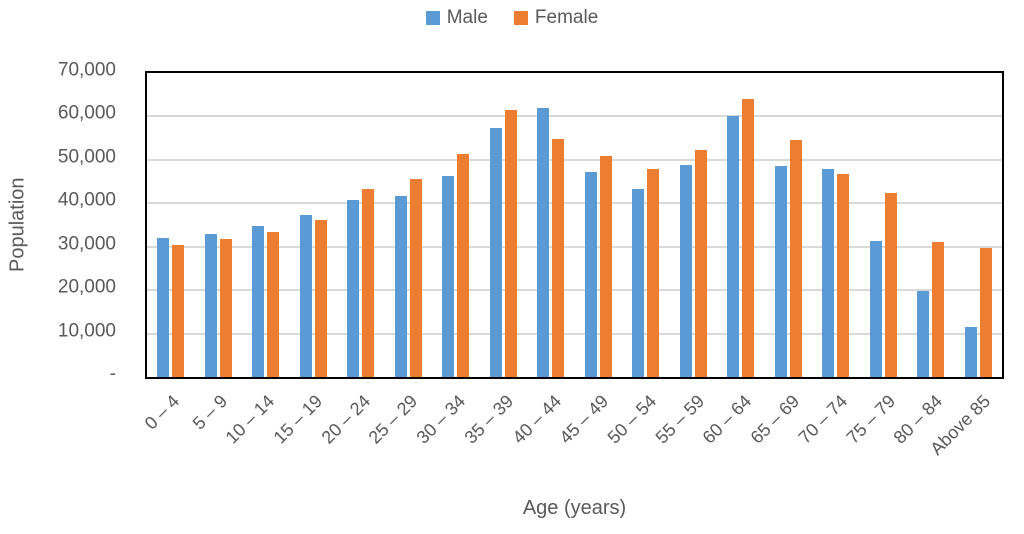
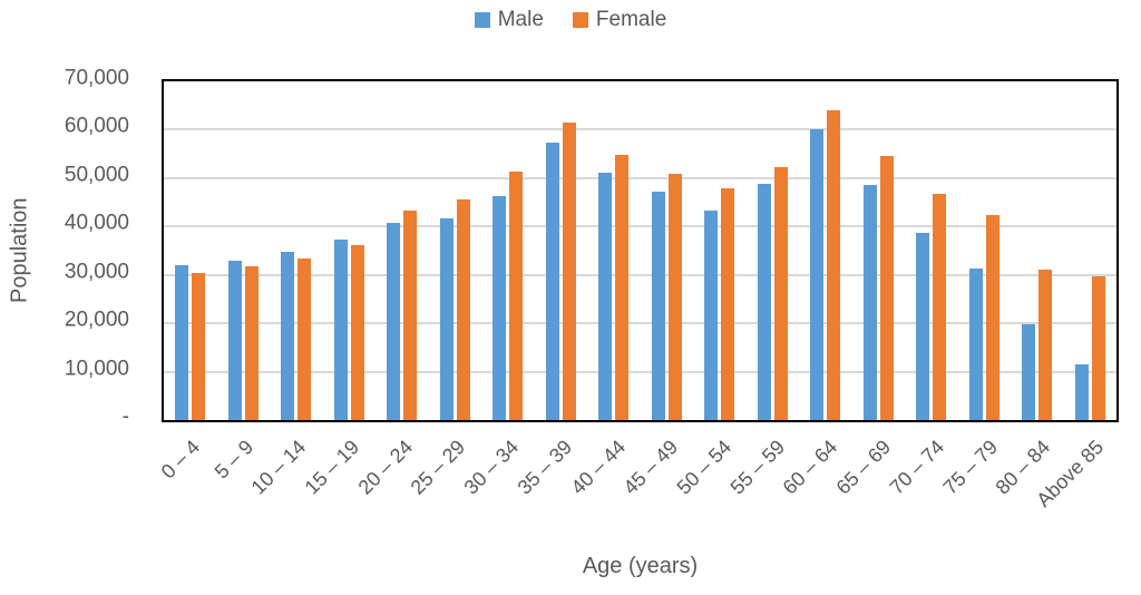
Male/40 – 44: 62000 -> 51000
Male/70 – 74: 48000 -> 39000
